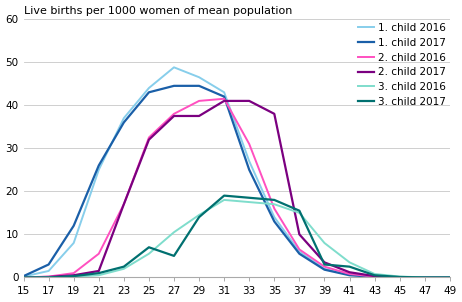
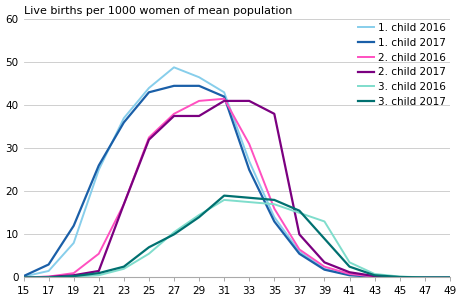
3. child 2017/27: 5.0 -> 10.0
3. child 2016/39: 8.0 -> 13.0
3. child 2017/39: 3.0 -> 9.0
